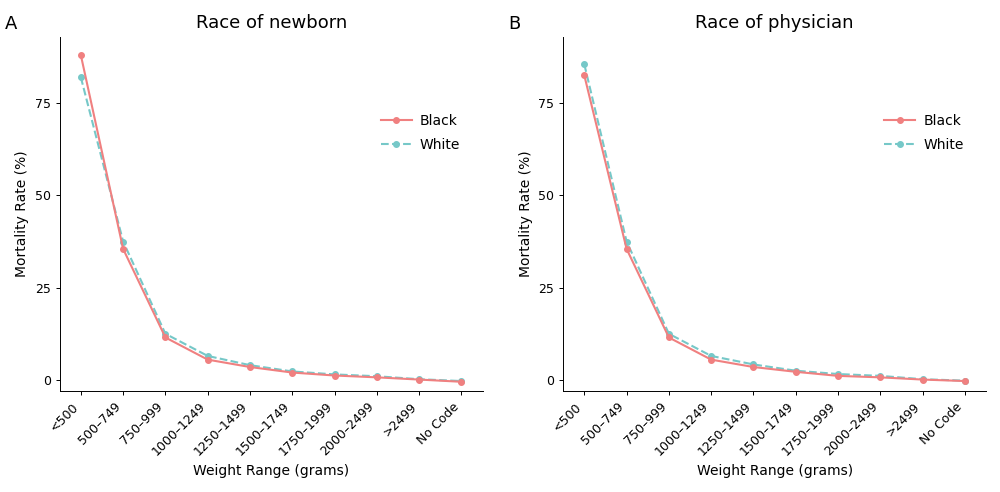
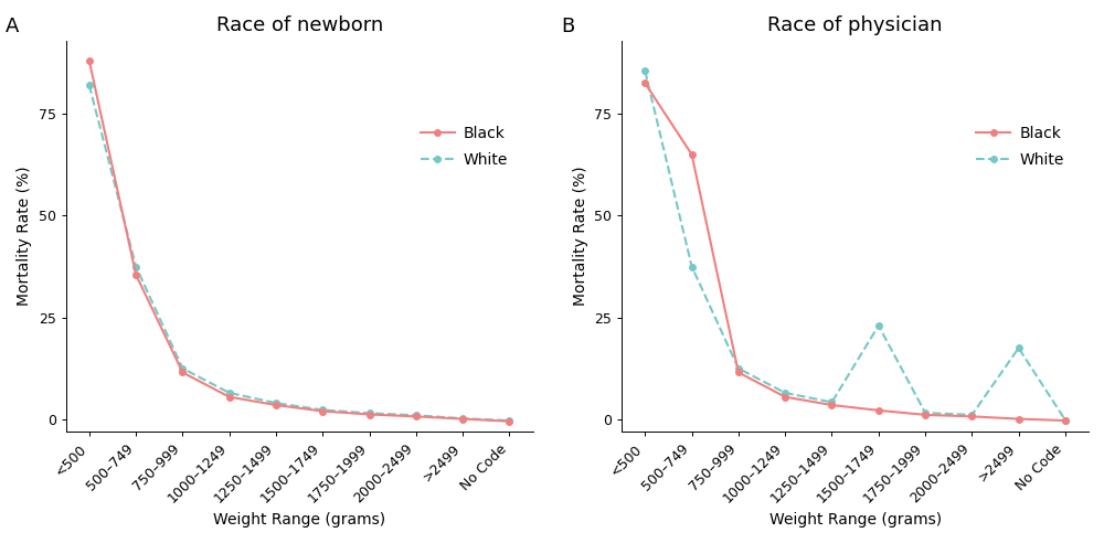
Race of physician/Black/500–749: 35.5 -> 65.0
Race of physician/White/1500–1749: 2.5 -> 23.0
Race of physician/White/>2499: 0.2 -> 17.5
